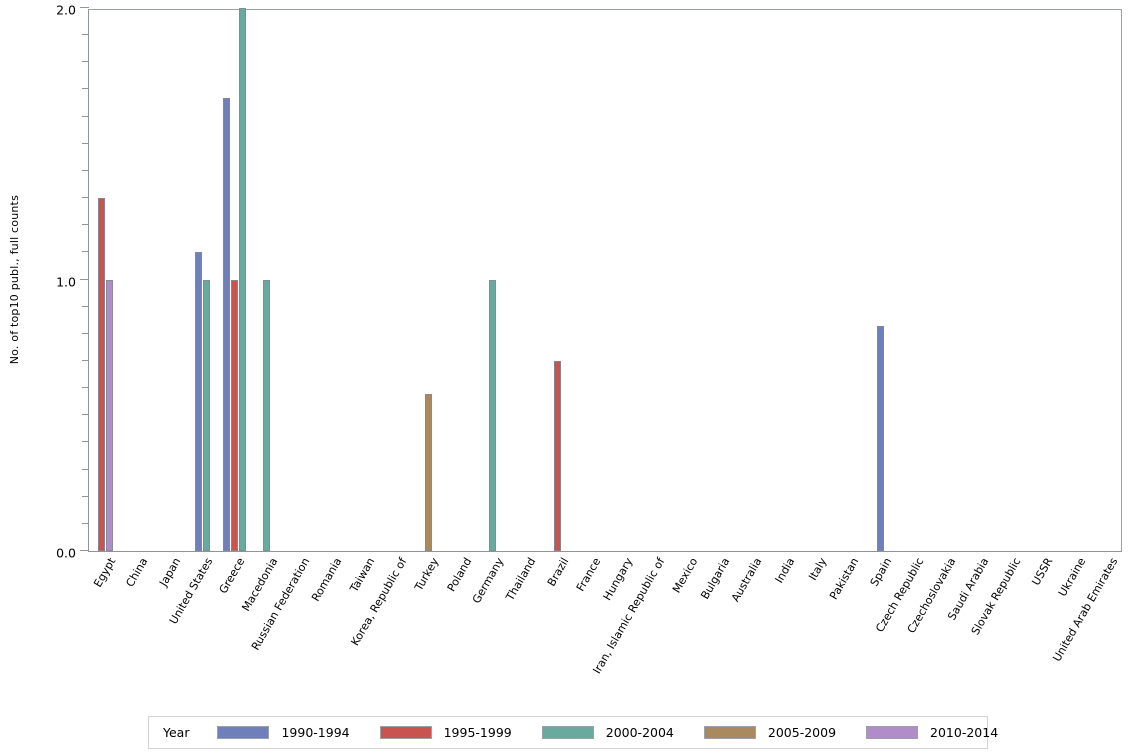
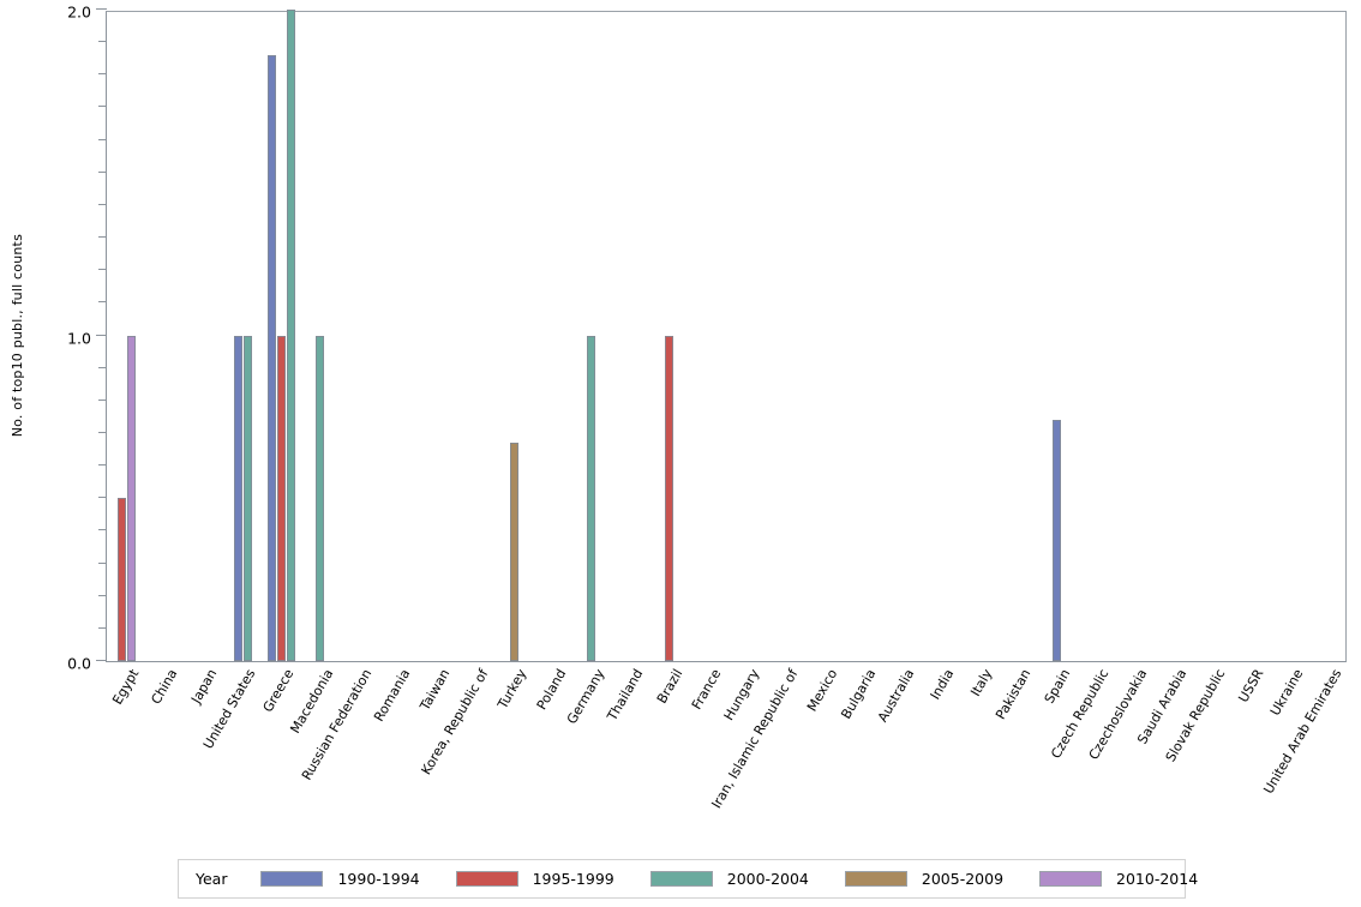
1995-1999/Egypt: 1.3 -> 0.5
1990-1994/United States: 1.10 -> 1.00
1990-1994/Greece: 1.67 -> 1.86
2005-2009/Turkey: 0.58 -> 0.67
1995-1999/Brazil: 0.7 -> 1.0
1990-1994/Spain: 0.83 -> 0.74
